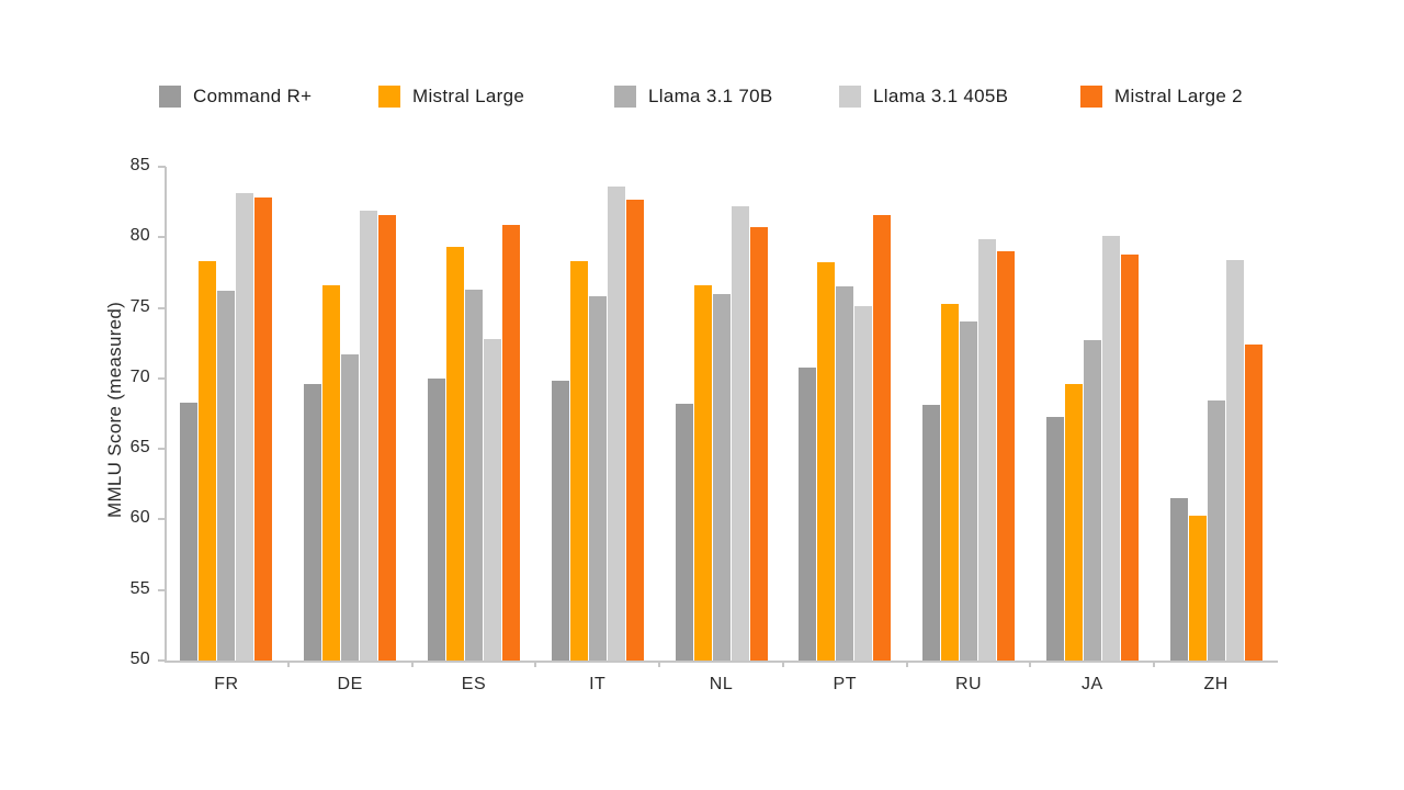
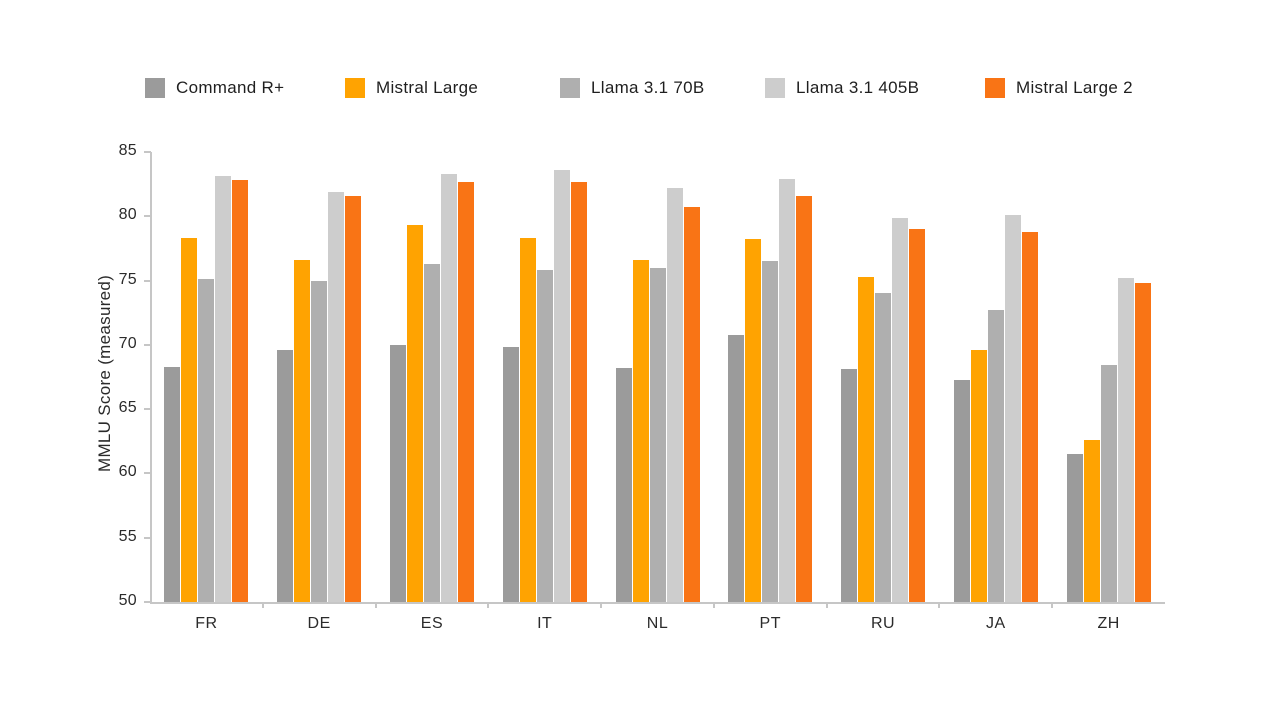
Llama 3.1 70B/FR: 76.2 -> 75.1
Llama 3.1 70B/DE: 71.7 -> 75.0
Llama 3.1 405B/ES: 72.8 -> 83.3
Mistral Large 2/ES: 80.9 -> 82.7
Llama 3.1 405B/PT: 75.1 -> 82.9
Mistral Large/ZH: 60.3 -> 62.6
Llama 3.1 405B/ZH: 78.4 -> 75.2
Mistral Large 2/ZH: 72.4 -> 74.8
